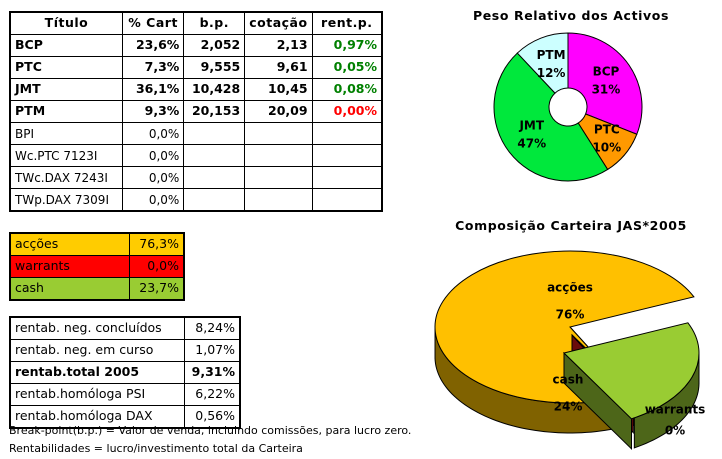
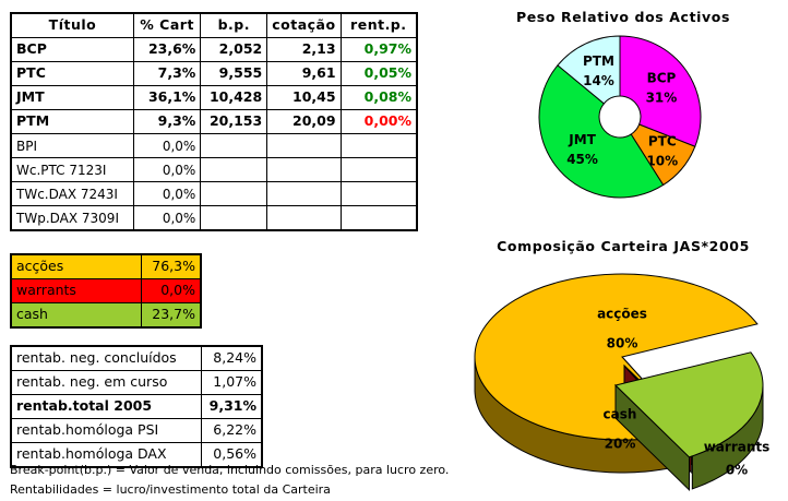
Peso Relativo dos Activos/JMT: 47% -> 45%
Peso Relativo dos Activos/PTM: 12% -> 14%
Composição Carteira JAS*2005/acções: 76% -> 80%
Composição Carteira JAS*2005/cash: 24% -> 20%
